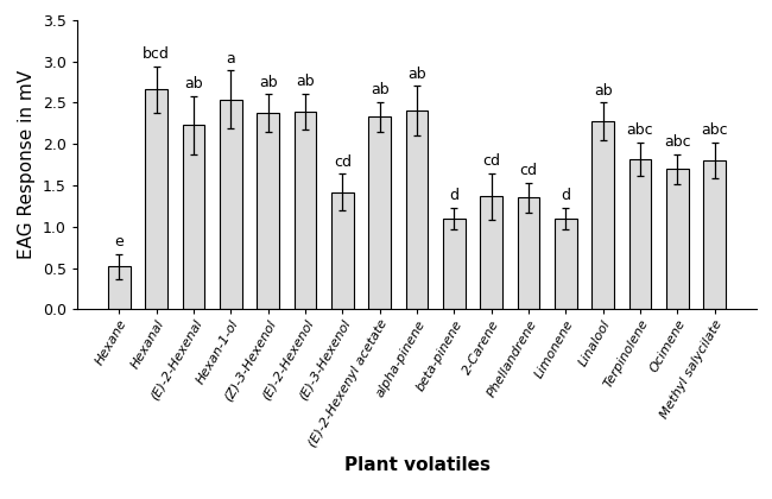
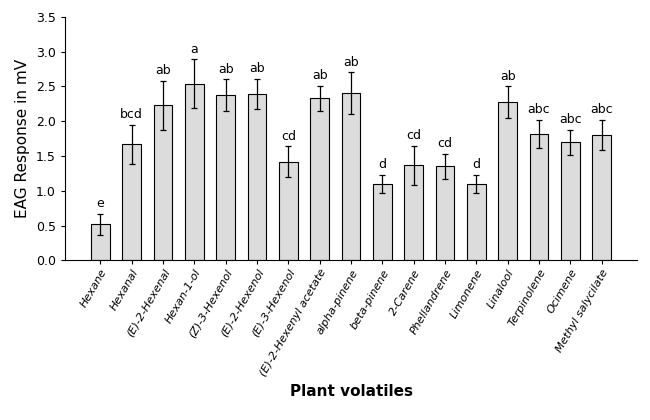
Hexanal: 2.66 -> 1.67
